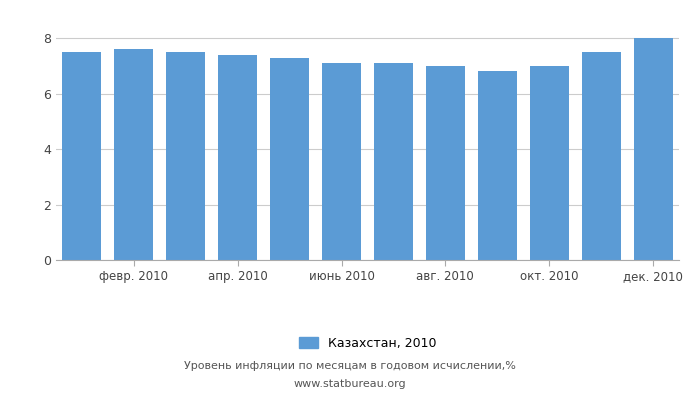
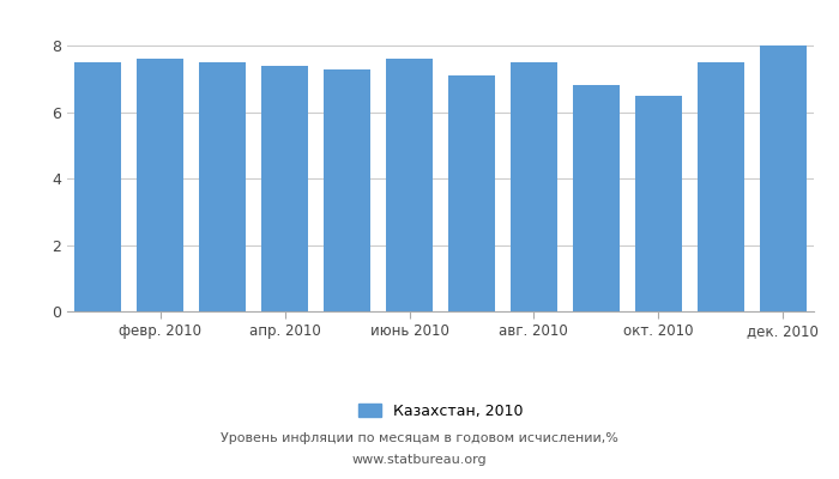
июнь 2010: 7.1 -> 7.6
авг. 2010: 7.0 -> 7.5
окт. 2010: 7.0 -> 6.5
